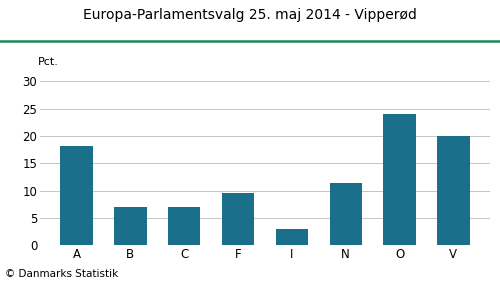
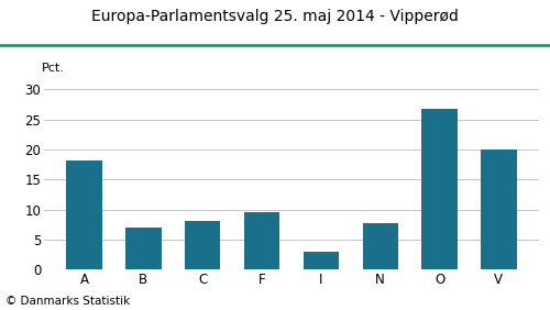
C: 7.0 -> 8.1
N: 11.4 -> 7.7
O: 24.0 -> 26.7
